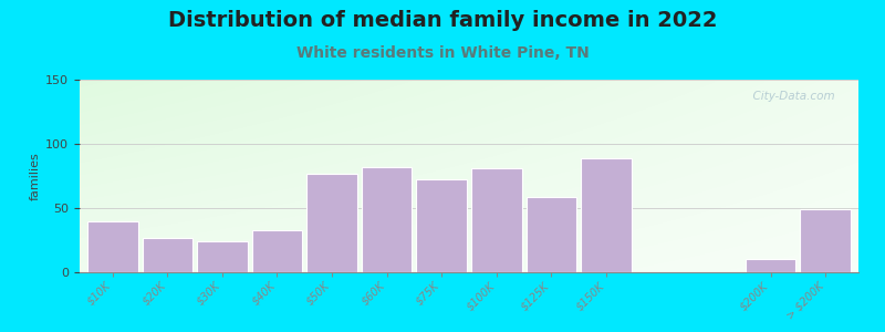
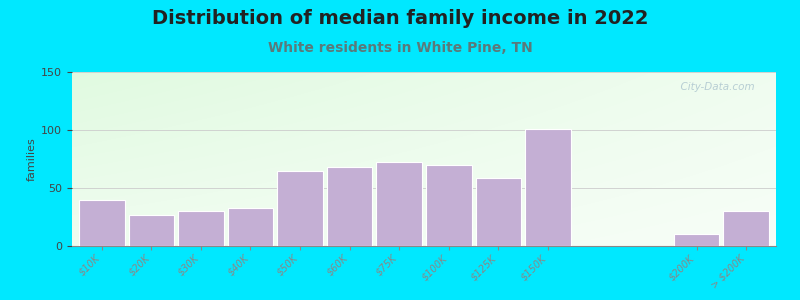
$30K: 24 -> 30
$50K: 77 -> 65
$60K: 82 -> 68
$100K: 81 -> 70
$150K: 89 -> 101
> $200K: 49 -> 30
